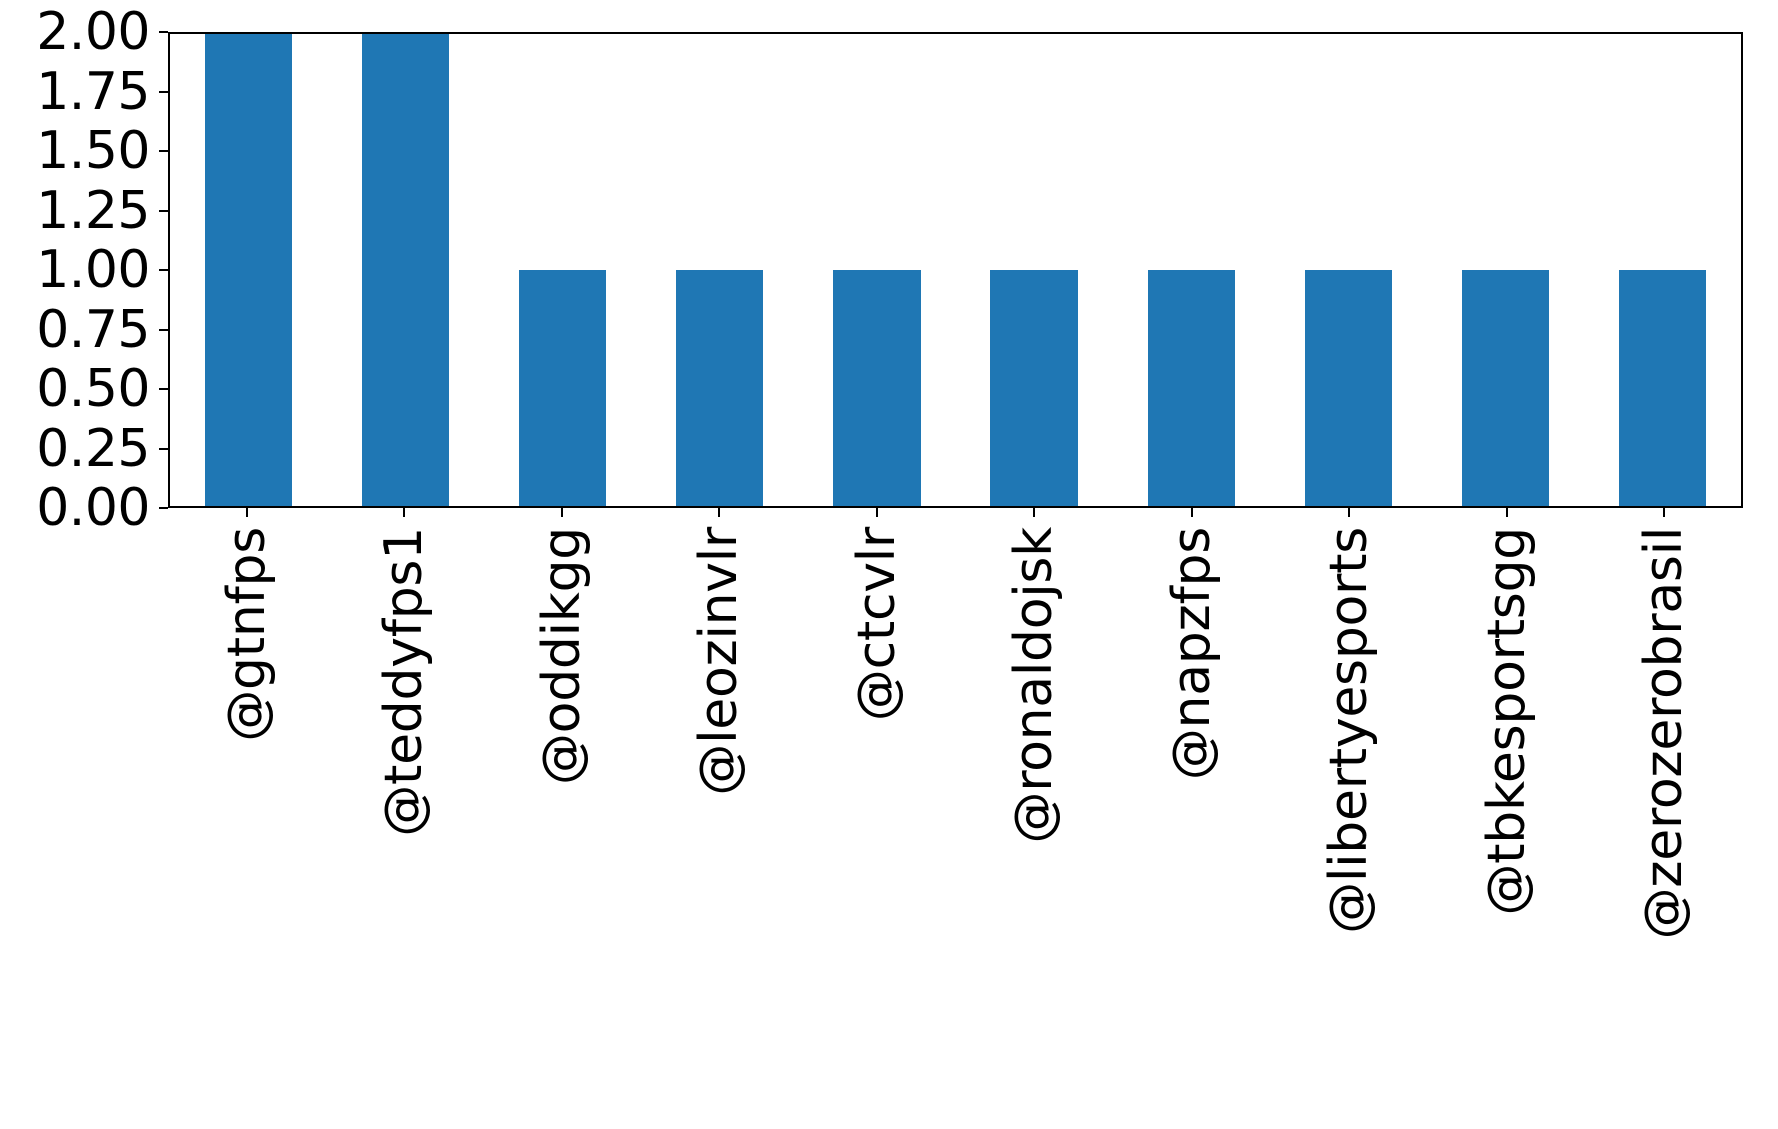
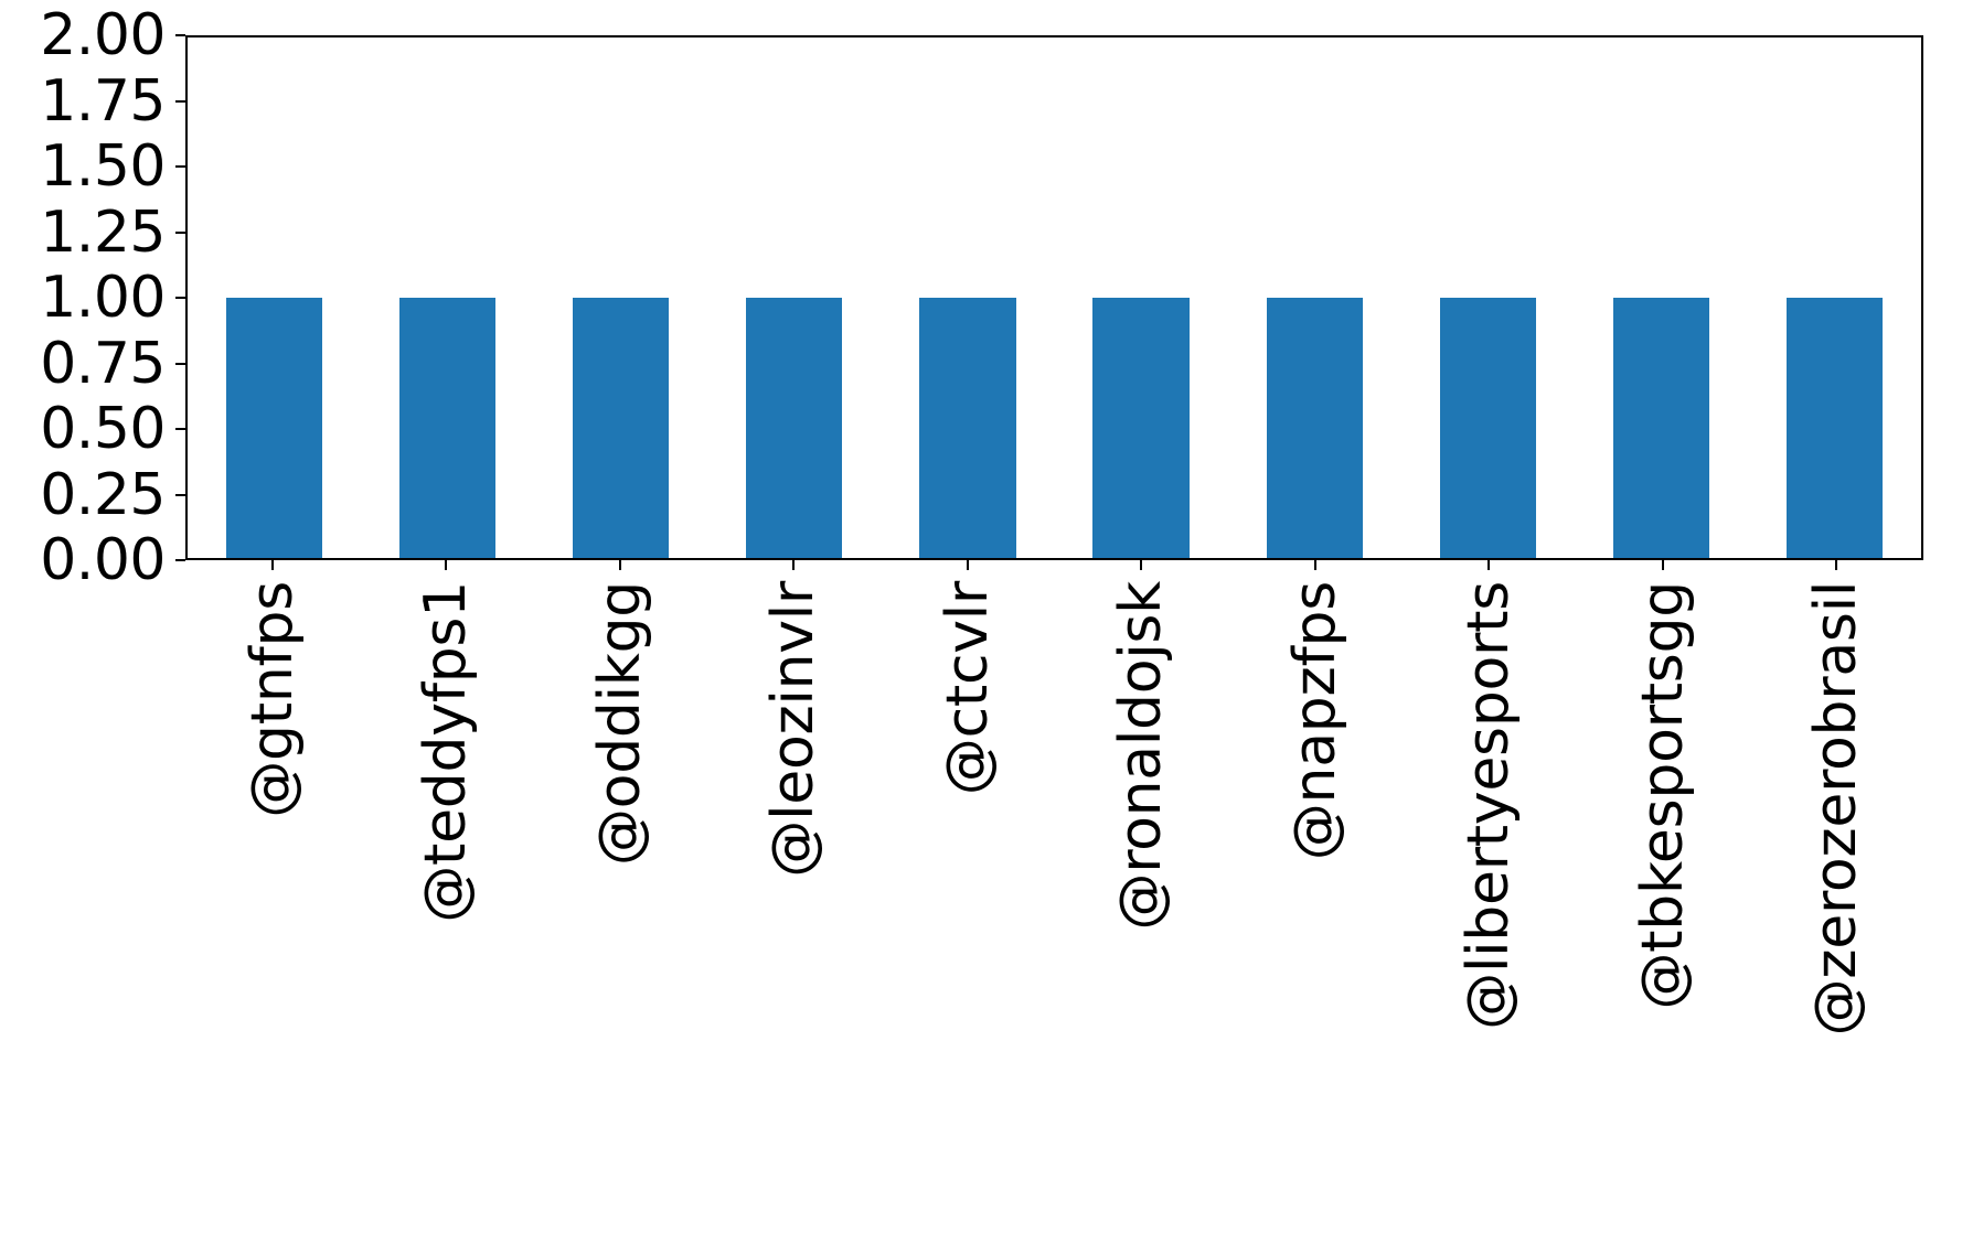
@gtnfps: 2 -> 1
@teddyfps1: 2 -> 1
